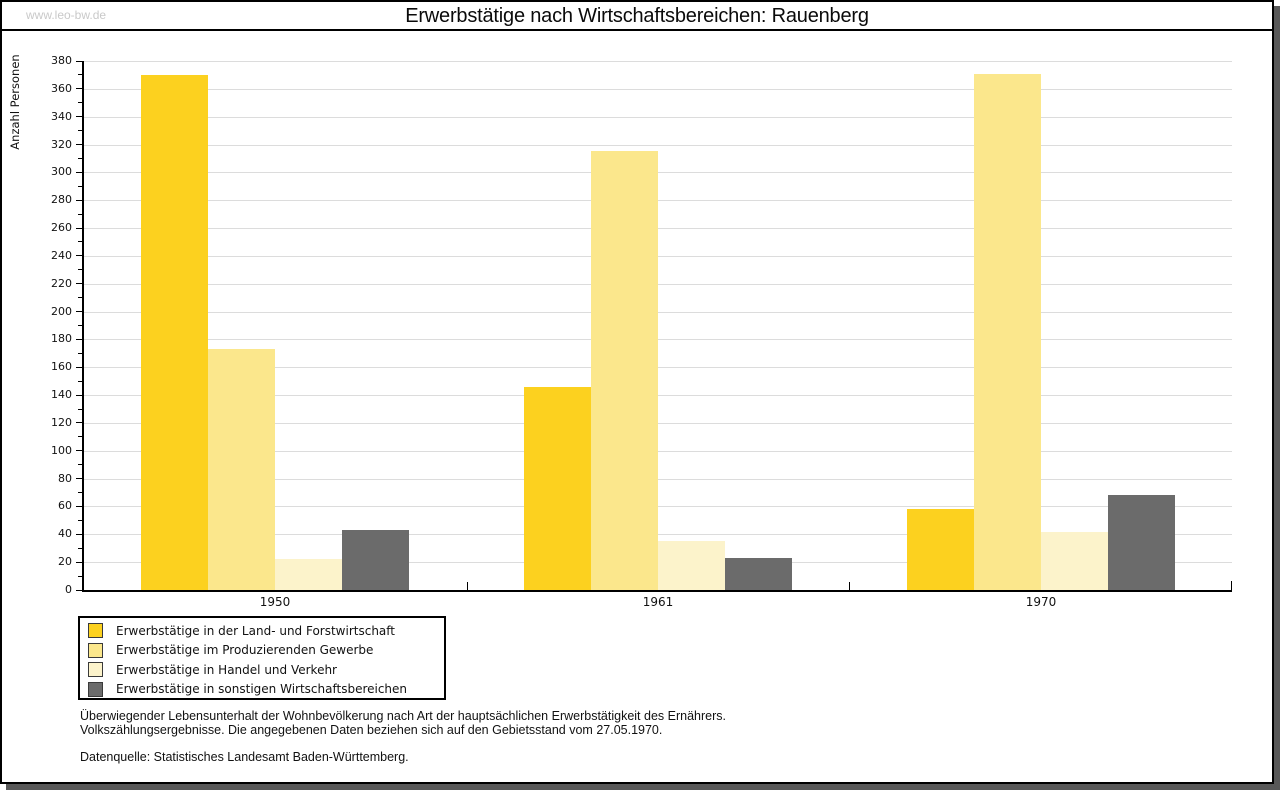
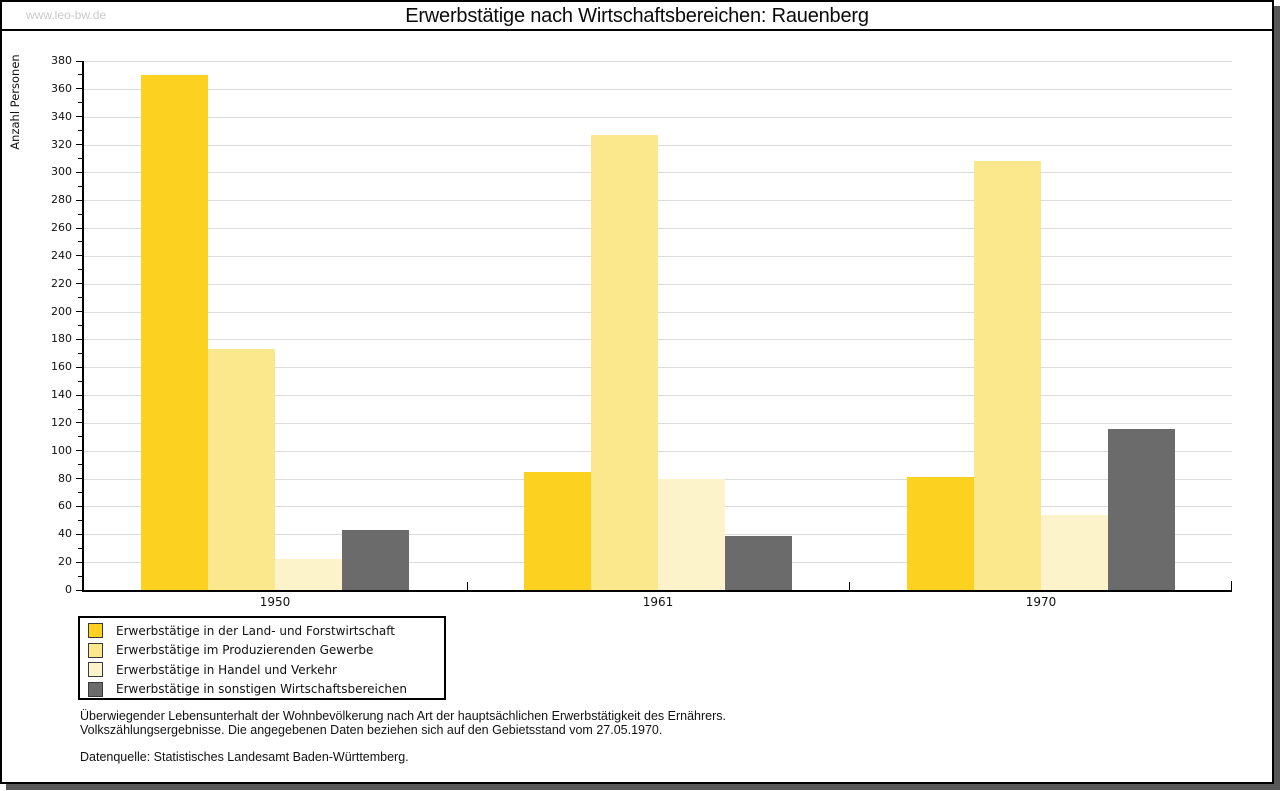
Erwerbstätige in der Land- und Forstwirtschaft/1961: 146 -> 85
Erwerbstätige im Produzierenden Gewerbe/1961: 315 -> 327
Erwerbstätige in Handel und Verkehr/1961: 35 -> 80
Erwerbstätige in sonstigen Wirtschaftsbereichen/1961: 23 -> 39
Erwerbstätige in der Land- und Forstwirtschaft/1970: 58 -> 81
Erwerbstätige im Produzierenden Gewerbe/1970: 371 -> 308
Erwerbstätige in Handel und Verkehr/1970: 42 -> 54
Erwerbstätige in sonstigen Wirtschaftsbereichen/1970: 68 -> 116
